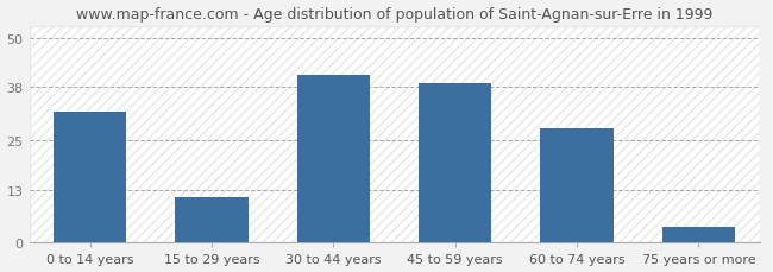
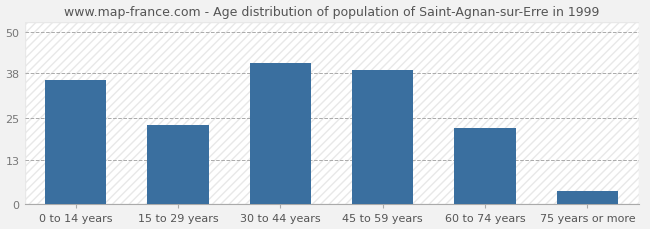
0 to 14 years: 32 -> 36
15 to 29 years: 11 -> 23
60 to 74 years: 28 -> 22
